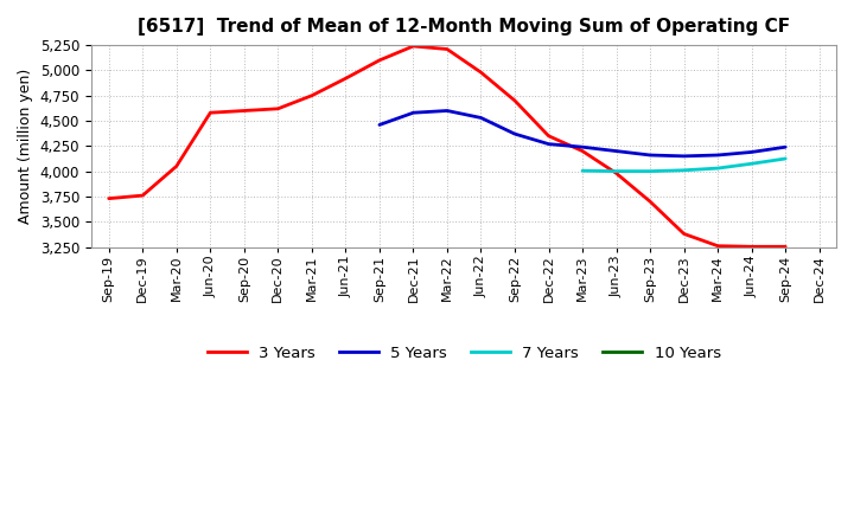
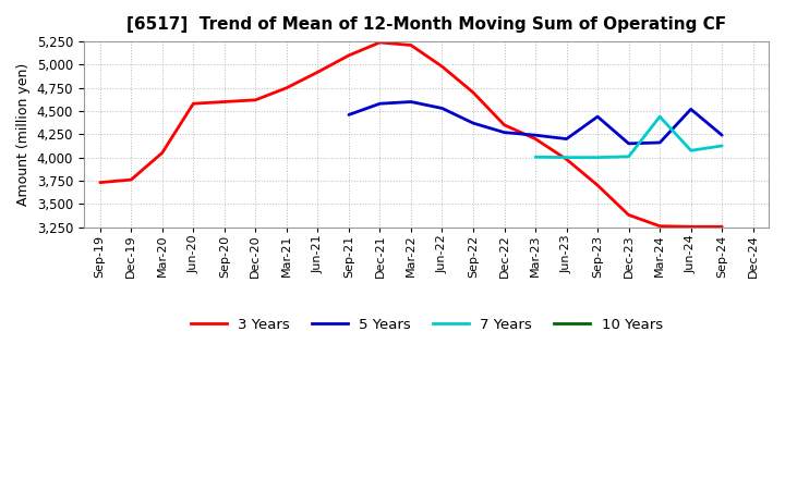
5 Years/Sep-23: 4,160 -> 4,440
7 Years/Mar-24: 4,030 -> 4,440
5 Years/Jun-24: 4,190 -> 4,520
